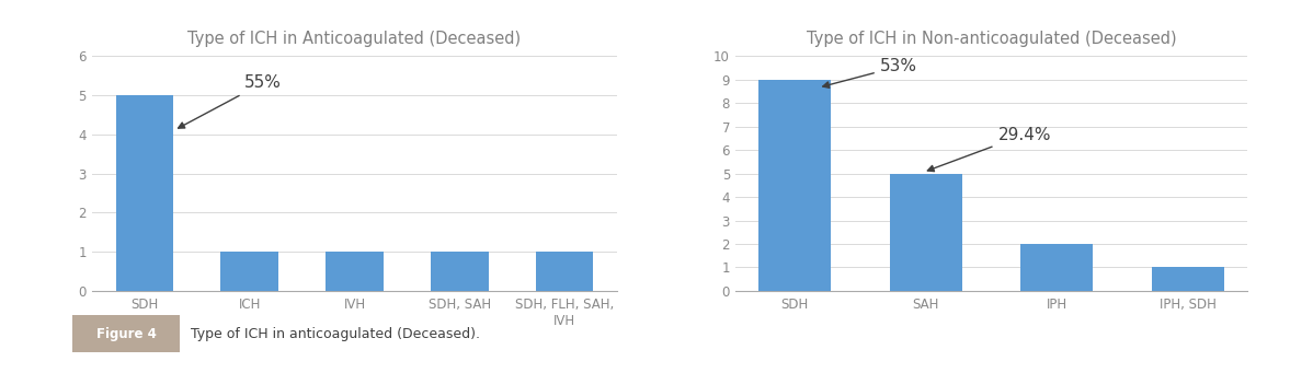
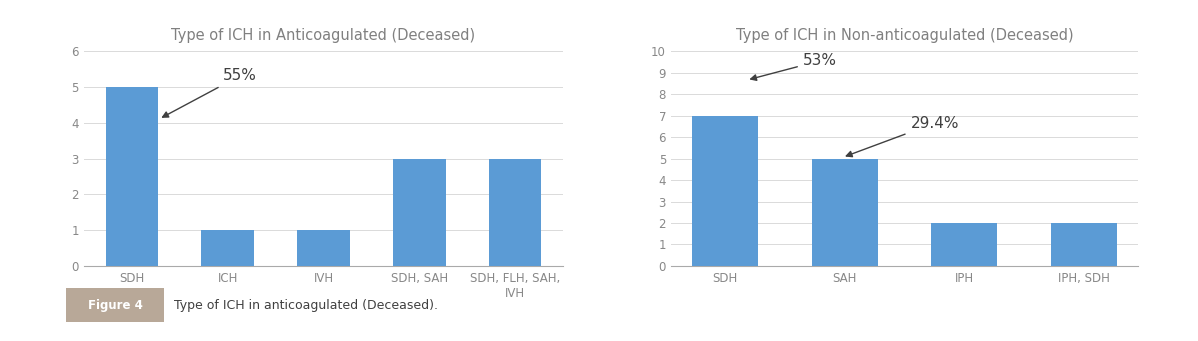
Type of ICH in Anticoagulated (Deceased)/SDH, SAH: 1 -> 3
Type of ICH in Anticoagulated (Deceased)/SDH, FLH, SAH, IVH: 1 -> 3
Type of ICH in Non-anticoagulated (Deceased)/SDH: 9 -> 7
Type of ICH in Non-anticoagulated (Deceased)/IPH, SDH: 1 -> 2
